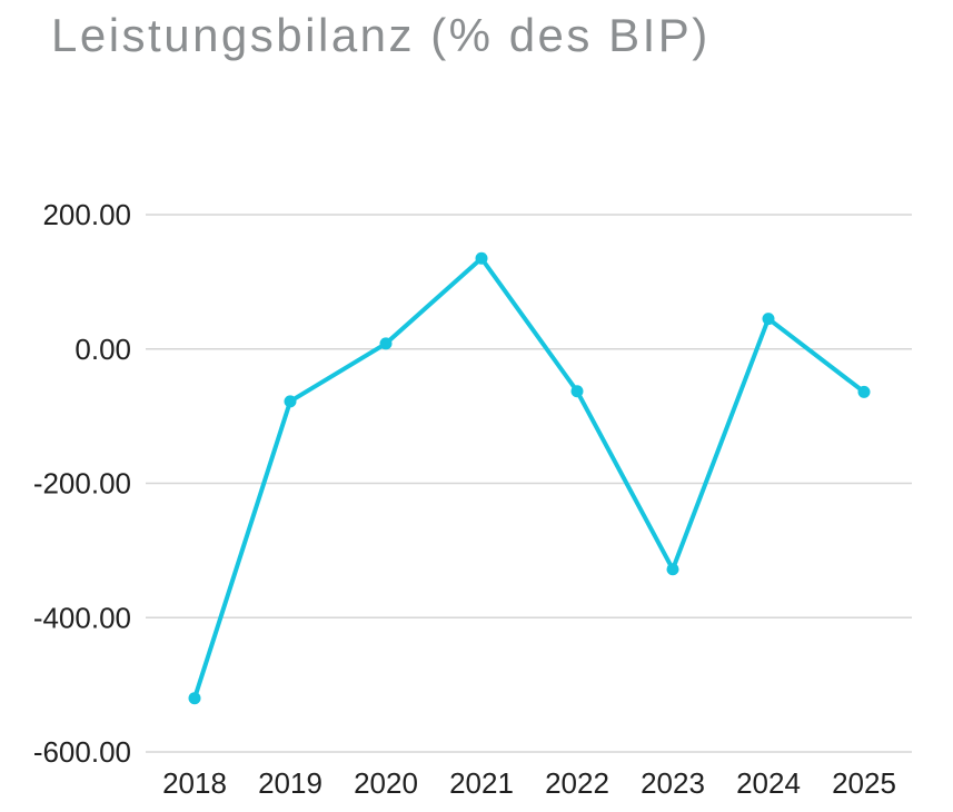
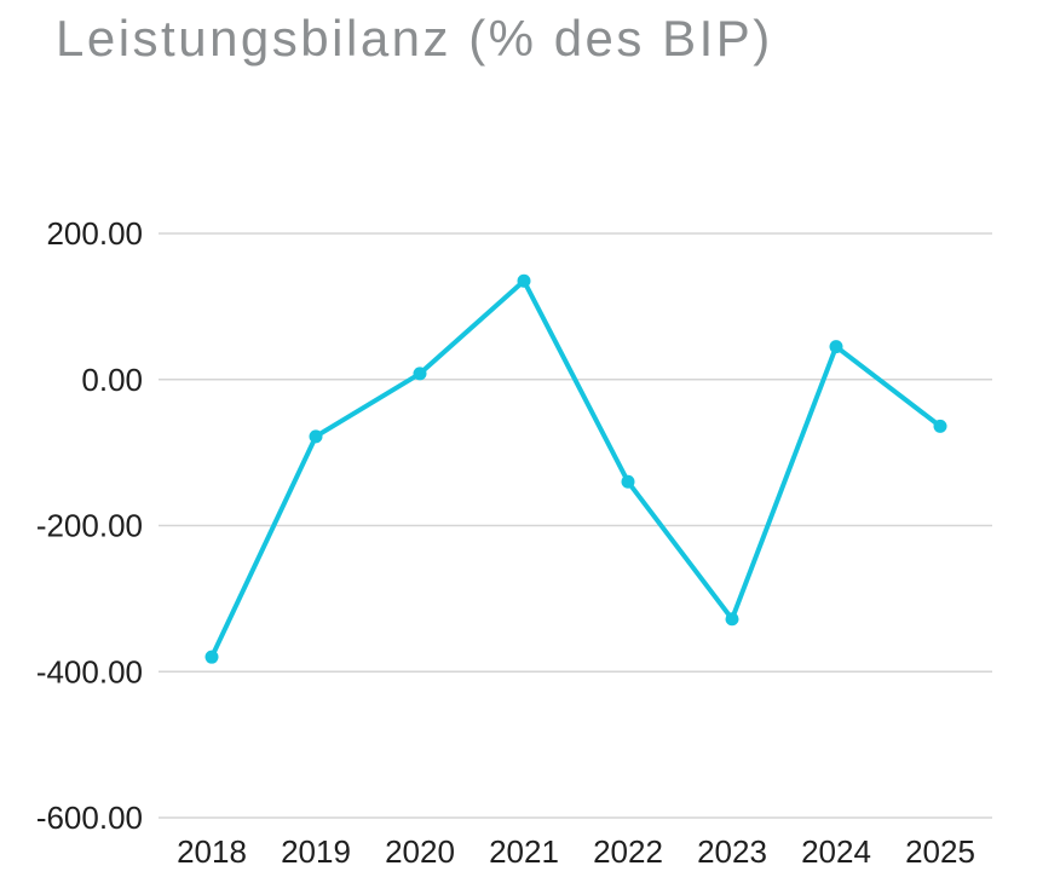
2018: -520 -> -380
2022: -60 -> -140
